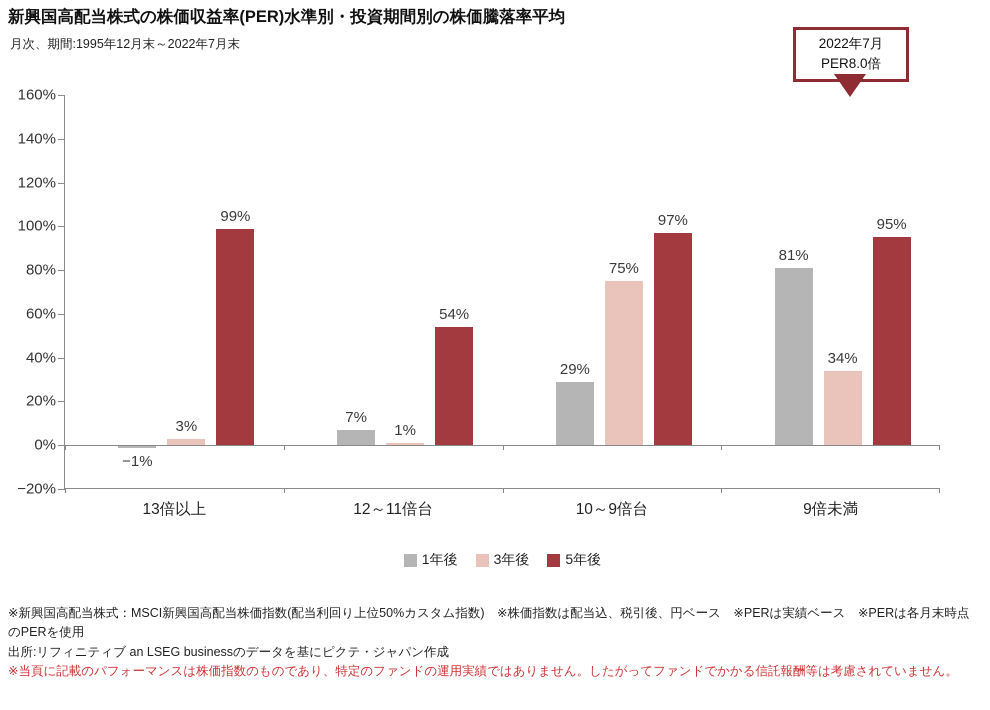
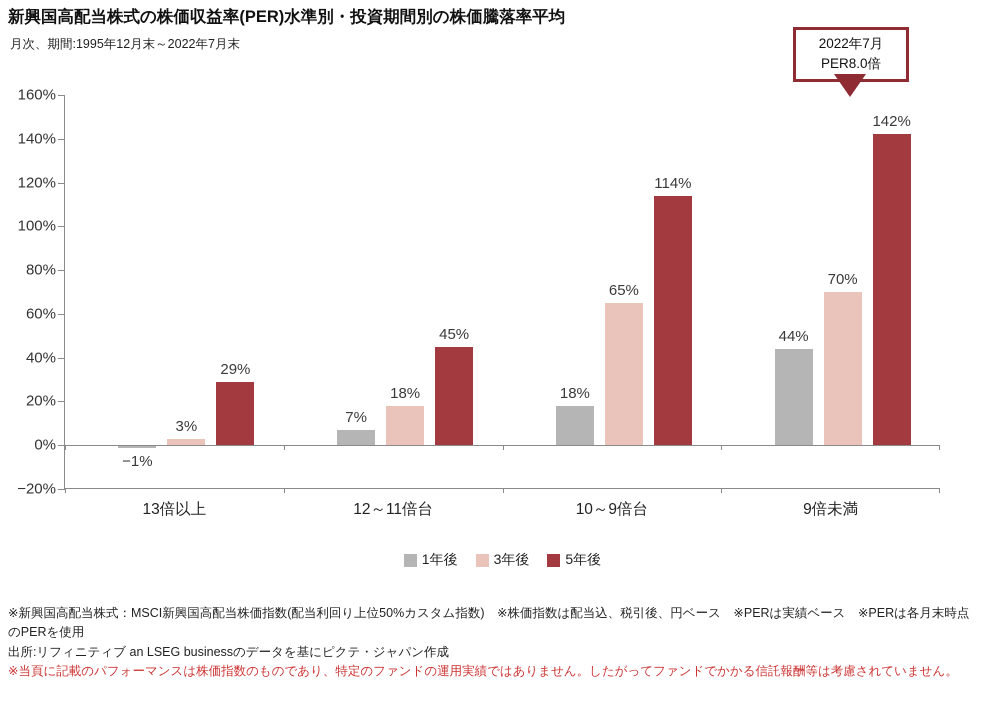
5年後/13倍以上: 99% -> 29%
3年後/12～11倍台: 1% -> 18%
5年後/12～11倍台: 54% -> 45%
1年後/10～9倍台: 29% -> 18%
3年後/10～9倍台: 75% -> 65%
5年後/10～9倍台: 97% -> 114%
1年後/9倍未満: 81% -> 44%
3年後/9倍未満: 34% -> 70%
5年後/9倍未満: 95% -> 142%
